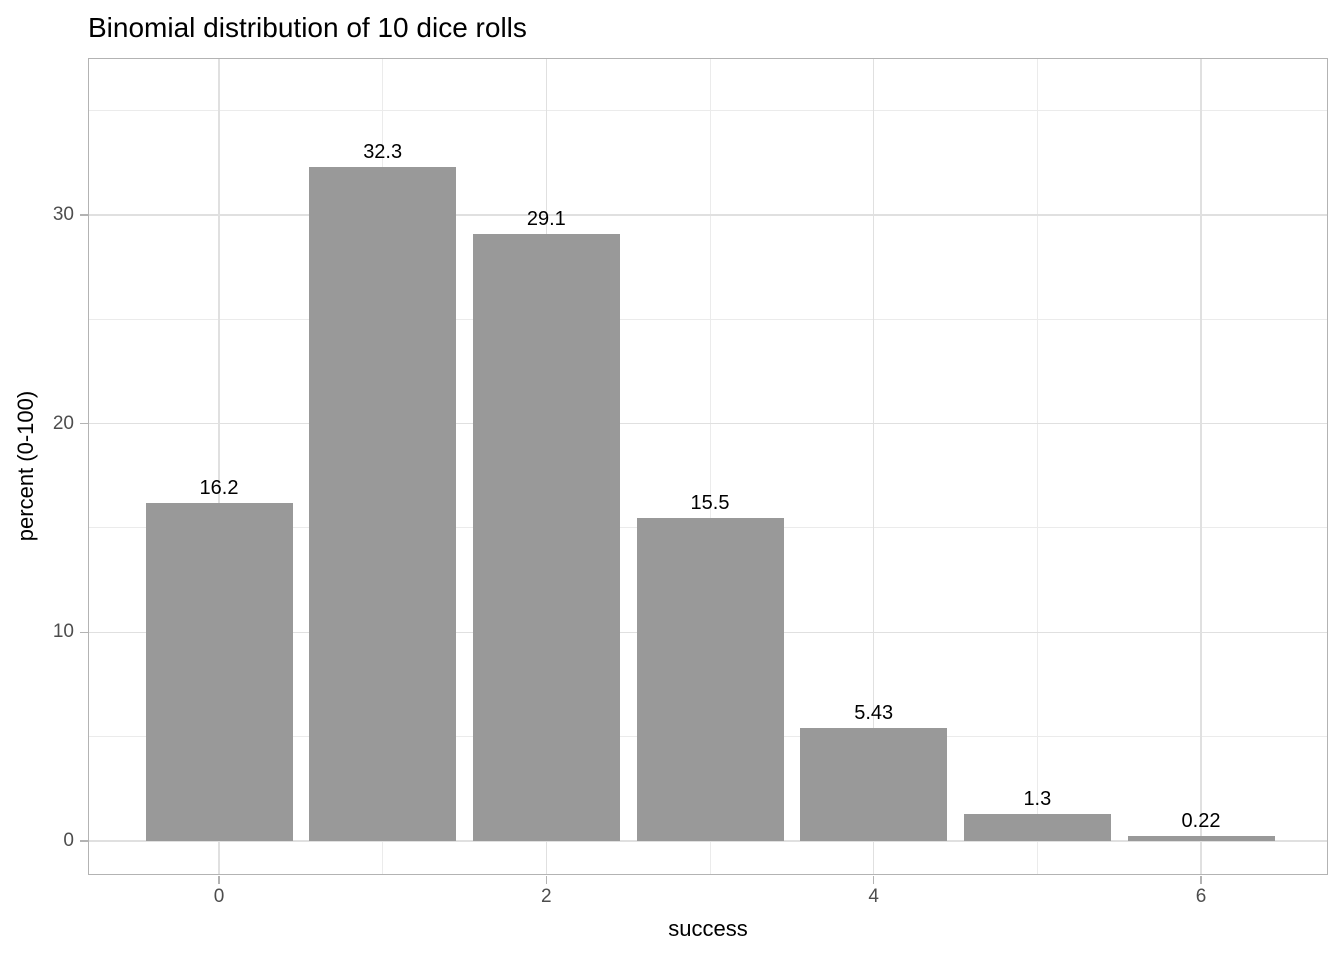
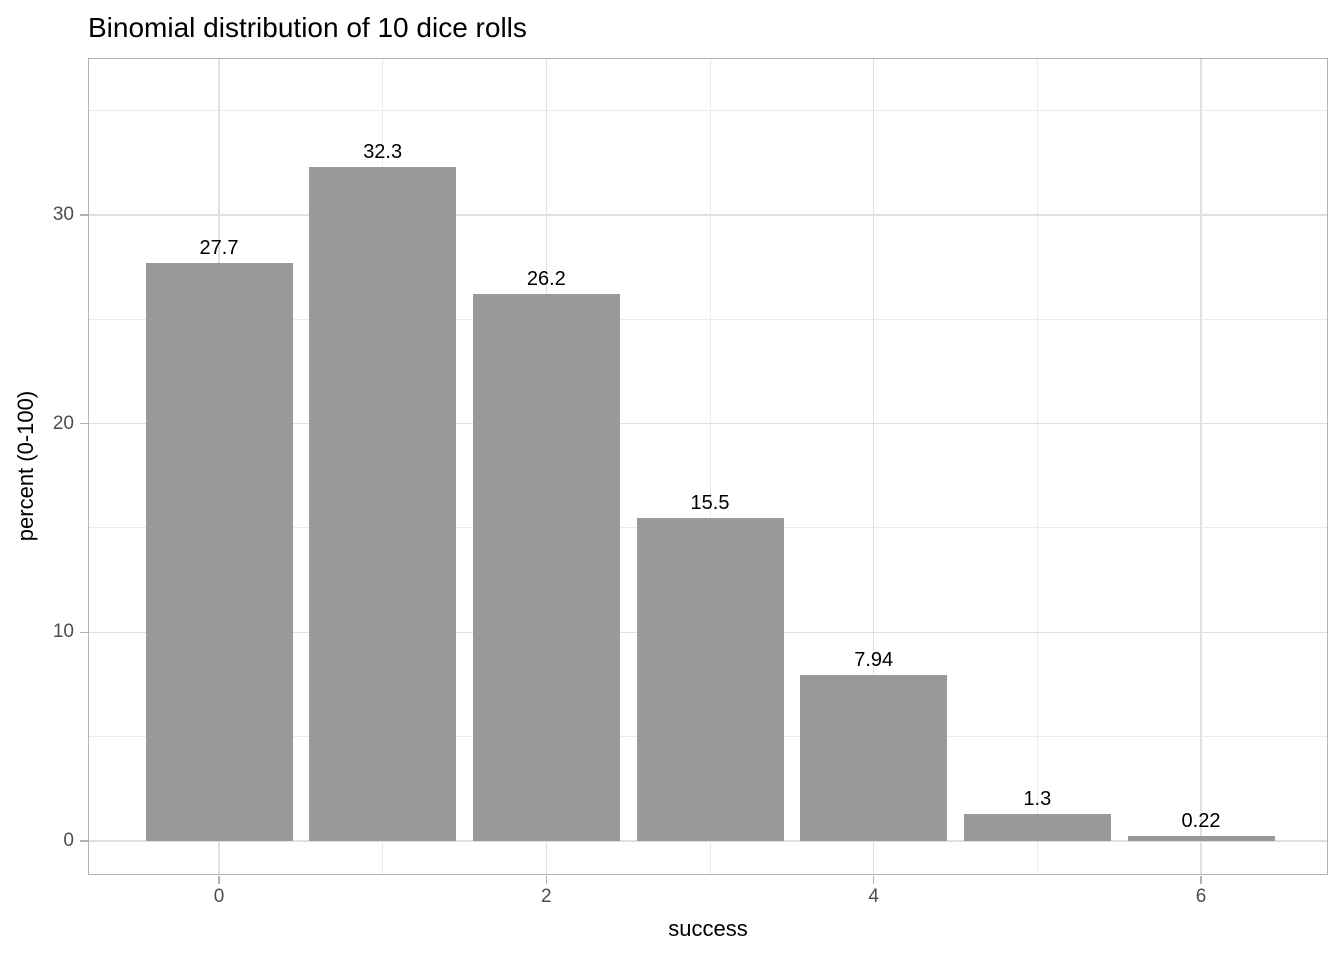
0: 16.2 -> 27.7
2: 29.1 -> 26.2
4: 5.43 -> 7.94
